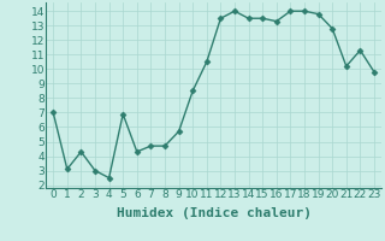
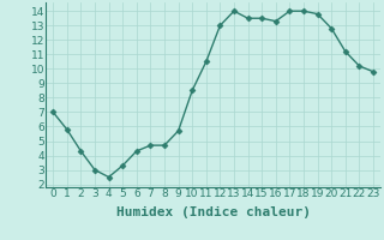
1: 3.1 -> 5.8
5: 6.9 -> 3.3
12: 13.5 -> 13.0
21: 10.2 -> 11.2
22: 11.3 -> 10.2
